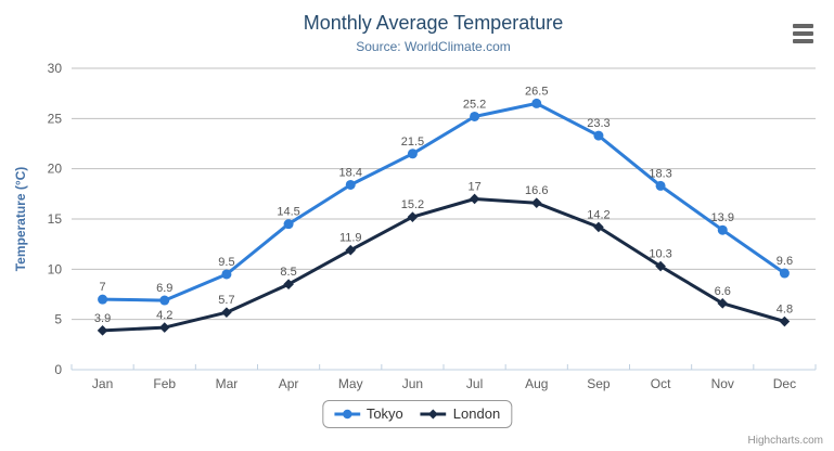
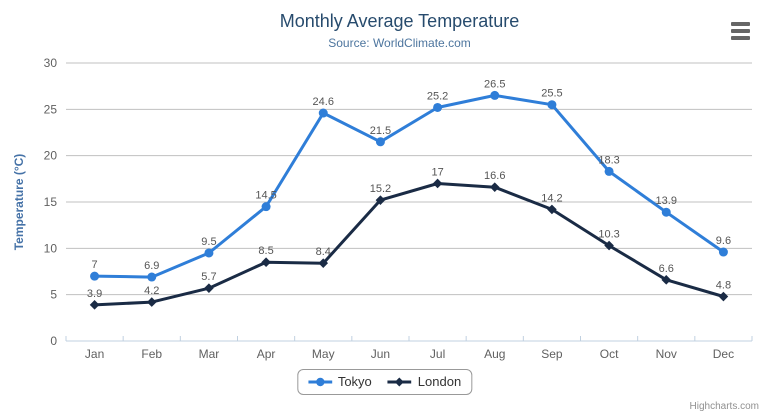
Tokyo/May: 18.4 -> 24.6
London/May: 11.9 -> 8.4
Tokyo/Sep: 23.3 -> 25.5
